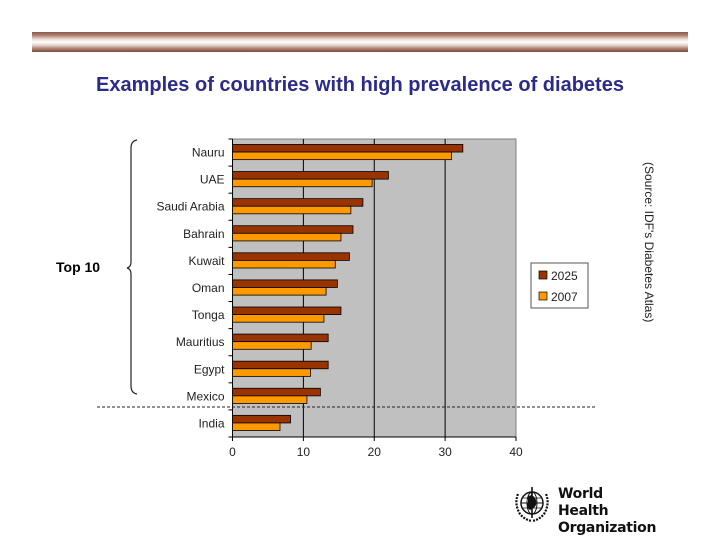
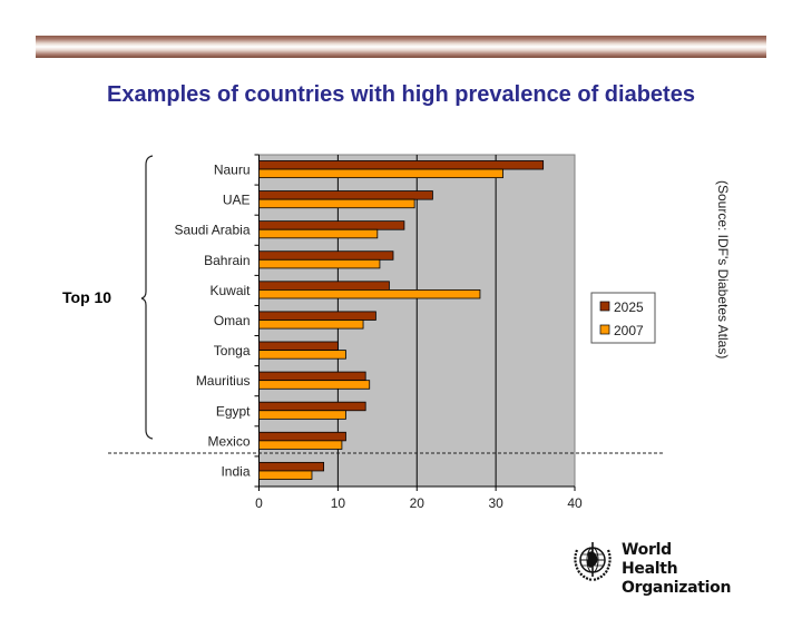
2025/Nauru: 32 -> 36
2007/Saudi Arabia: 17 -> 15
2007/Kuwait: 14 -> 28
2025/Tonga: 15 -> 10
2007/Tonga: 13 -> 11
2007/Mauritius: 11 -> 14
2025/Mexico: 12 -> 11
